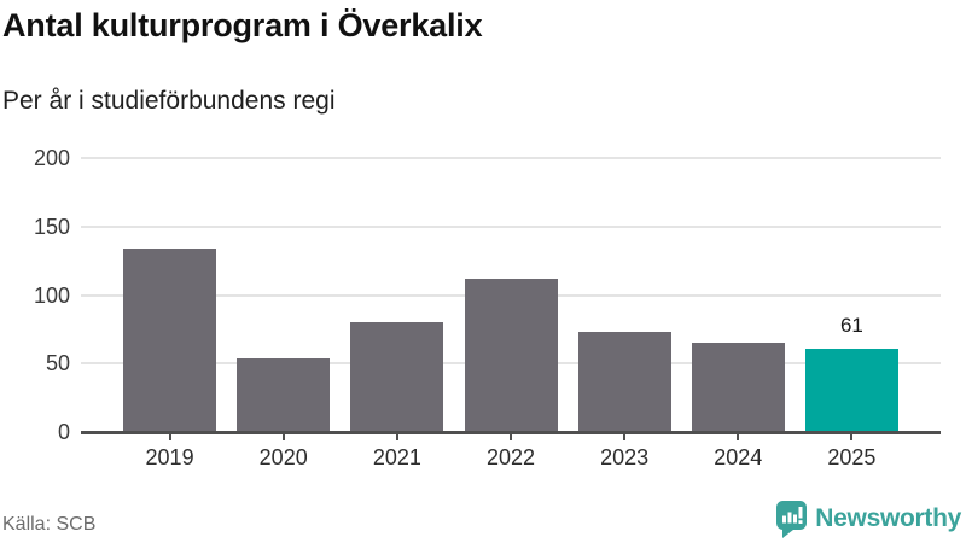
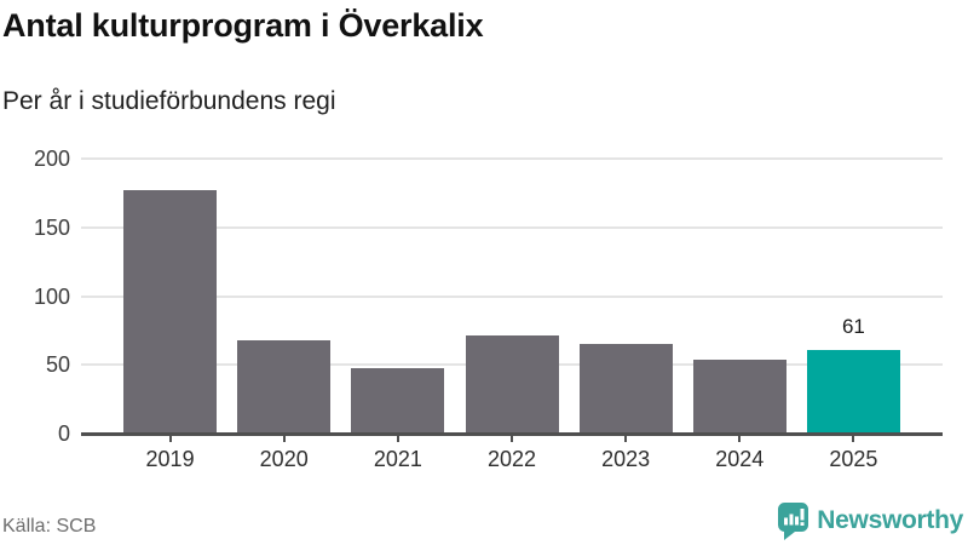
2019: 134 -> 177
2020: 54 -> 68
2021: 80 -> 48
2022: 112 -> 71
2023: 73 -> 65
2024: 65 -> 54
